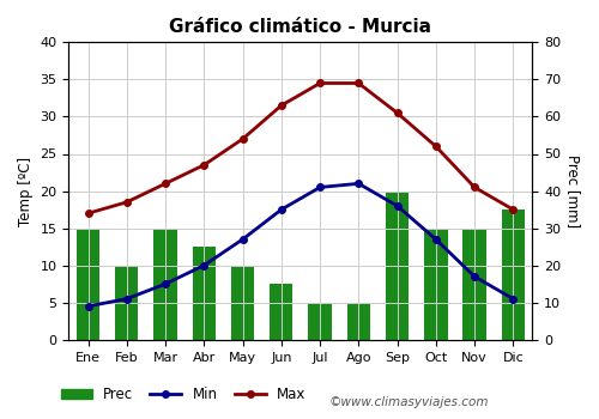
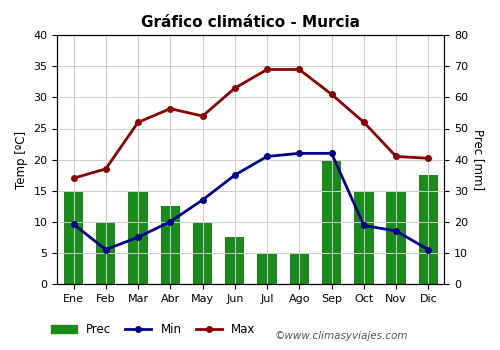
Min/Ene: 4.5 -> 9.6
Max/Mar: 21.0 -> 26.0
Max/Abr: 23.5 -> 28.2
Min/Sep: 18.0 -> 21.0
Min/Oct: 13.5 -> 9.4
Max/Dic: 17.5 -> 20.2
